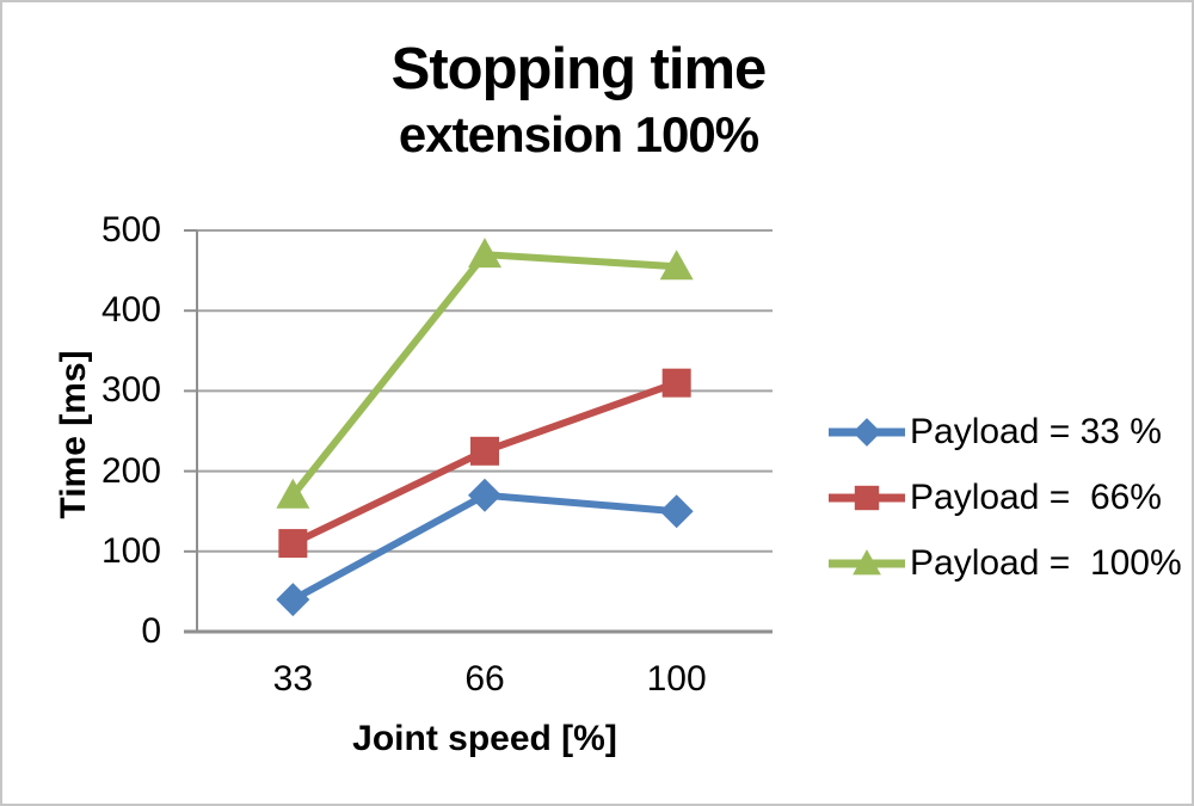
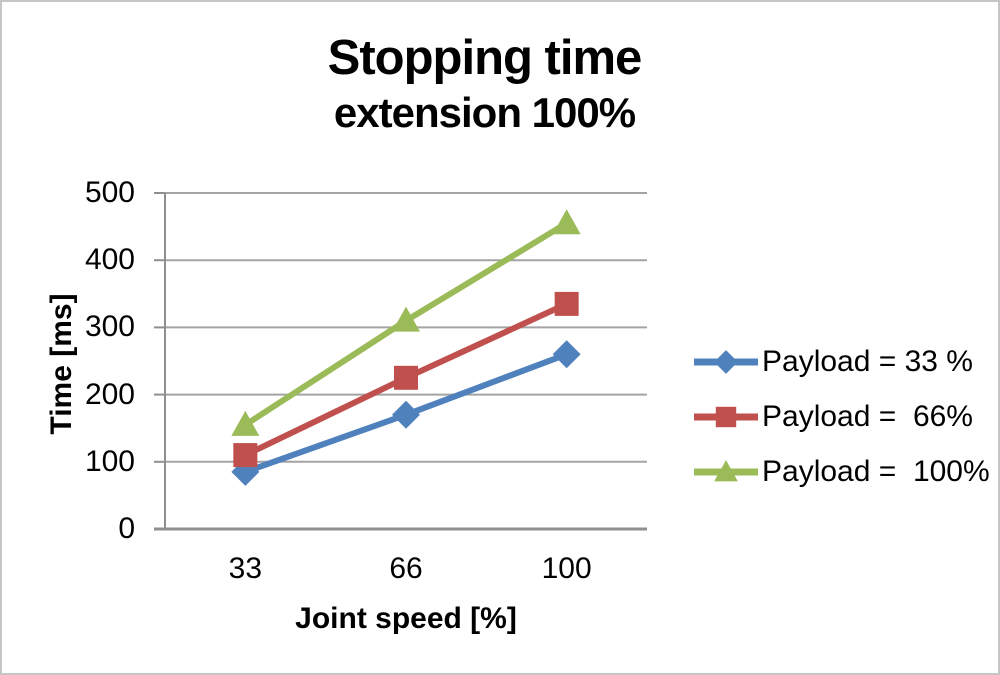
Payload = 33 %/33: 40 -> 80
Payload = 100%/33: 170 -> 160
Payload = 100%/66: 470 -> 310
Payload = 33 %/100: 150 -> 260
Payload = 66%/100: 310 -> 340
